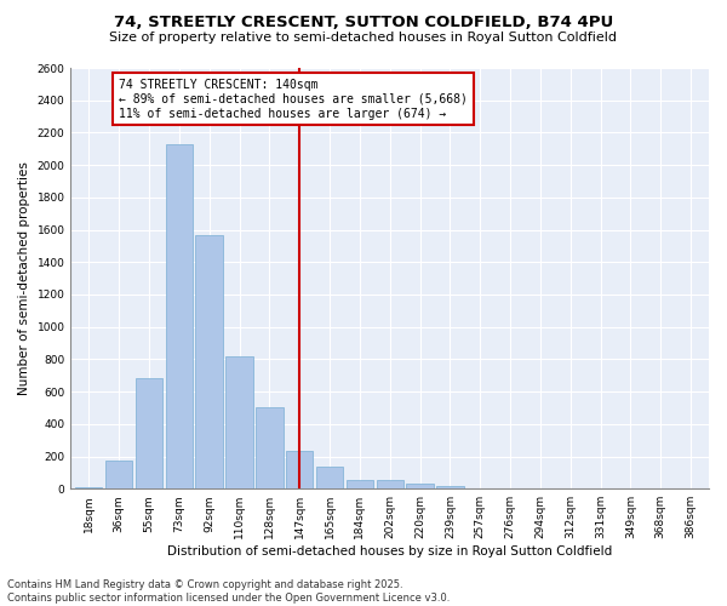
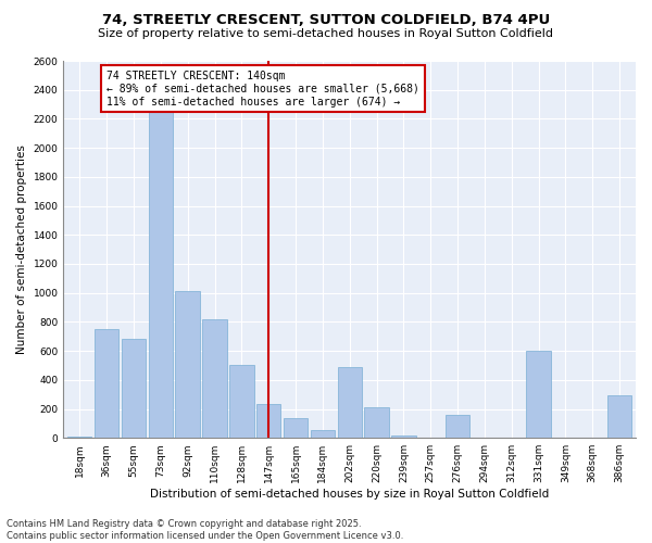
36sqm: 180 -> 750
73sqm: 2130 -> 2260
92sqm: 1570 -> 1010
202sqm: 60 -> 490
220sqm: 30 -> 210
276sqm: 0 -> 160
331sqm: 0 -> 600
386sqm: 0 -> 290
